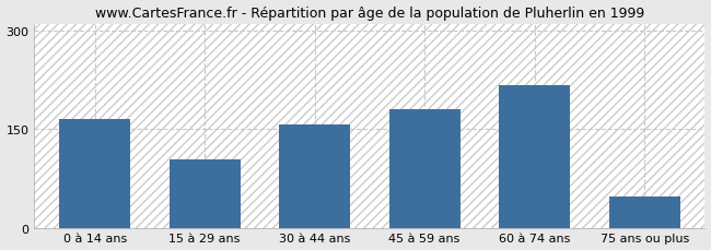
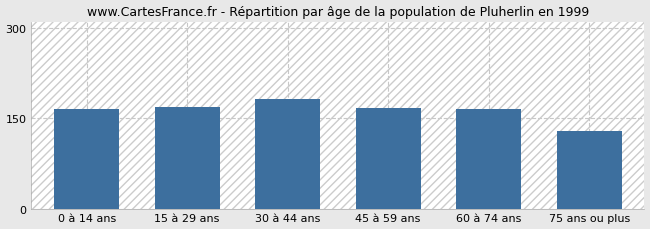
15 à 29 ans: 104 -> 169
30 à 44 ans: 156 -> 181
45 à 59 ans: 180 -> 166
60 à 74 ans: 216 -> 165
75 ans ou plus: 48 -> 129
